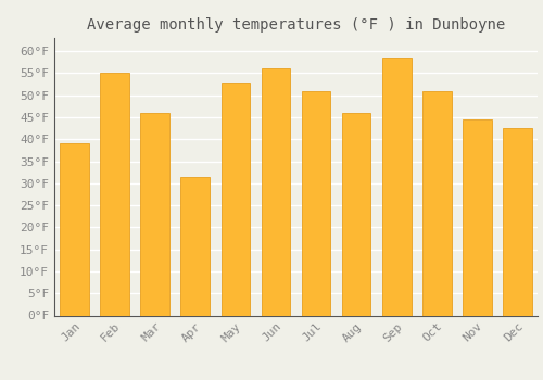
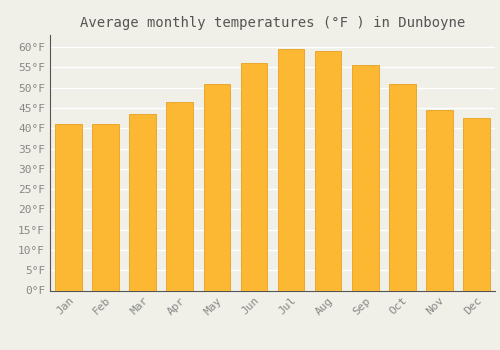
Jan: 39.0°F -> 41.0°F
Feb: 55.0°F -> 41.0°F
Mar: 46.0°F -> 43.5°F
Apr: 31.5°F -> 46.5°F
May: 53.0°F -> 51.0°F
Jul: 51.0°F -> 59.5°F
Aug: 46.0°F -> 59.0°F
Sep: 58.5°F -> 55.5°F
